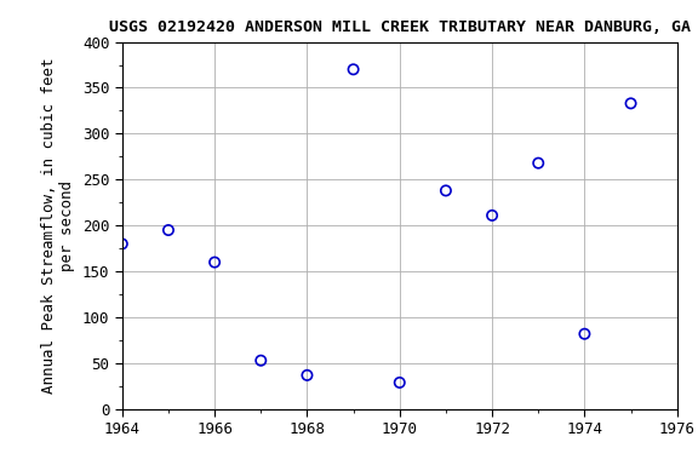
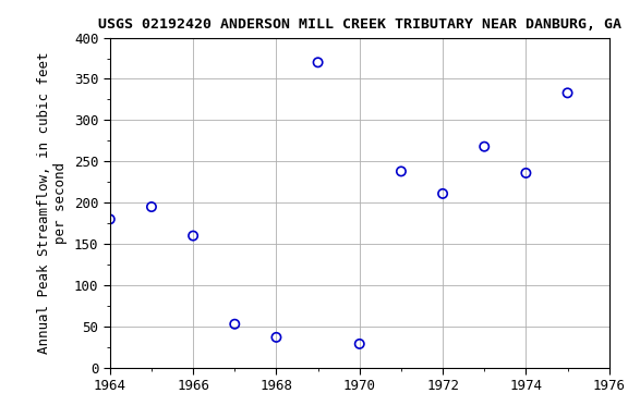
1974: 82 -> 236
